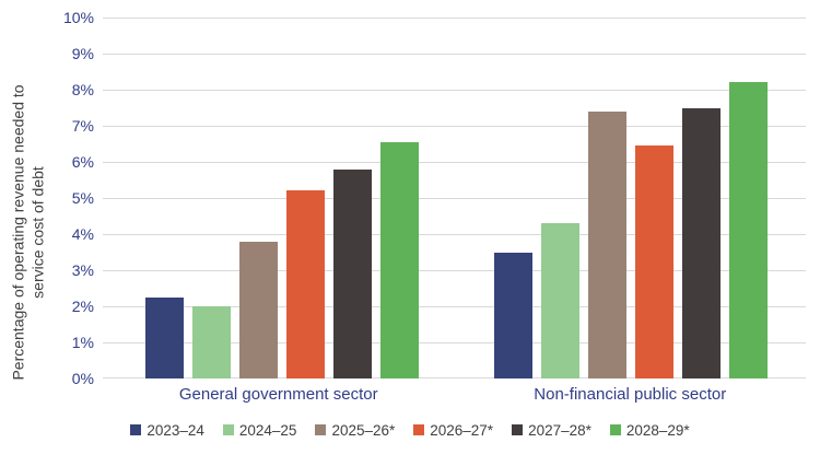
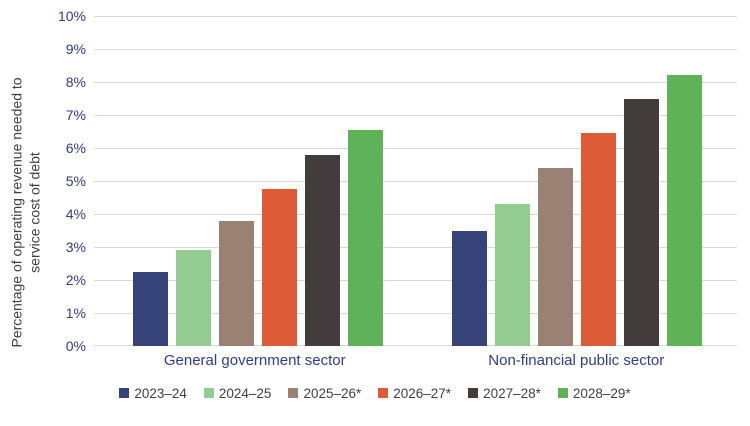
2024–25/General government sector: 2.0% -> 2.9%
2026–27*/General government sector: 5.2% -> 4.8%
2025–26*/Non-financial public sector: 7.4% -> 5.4%
